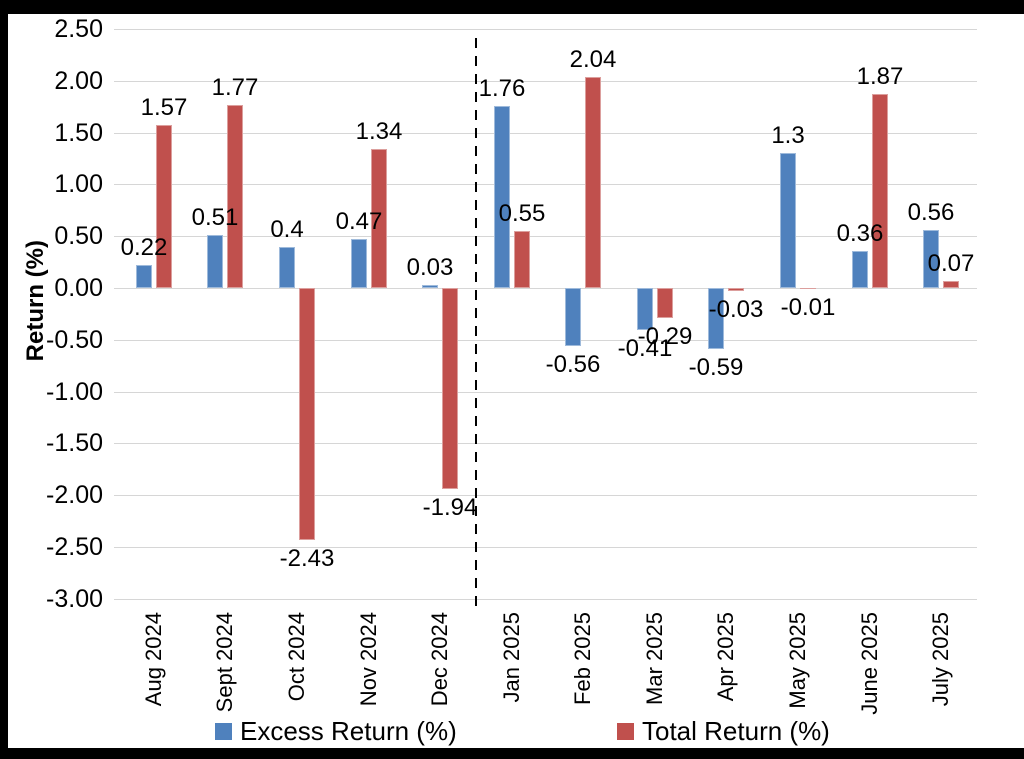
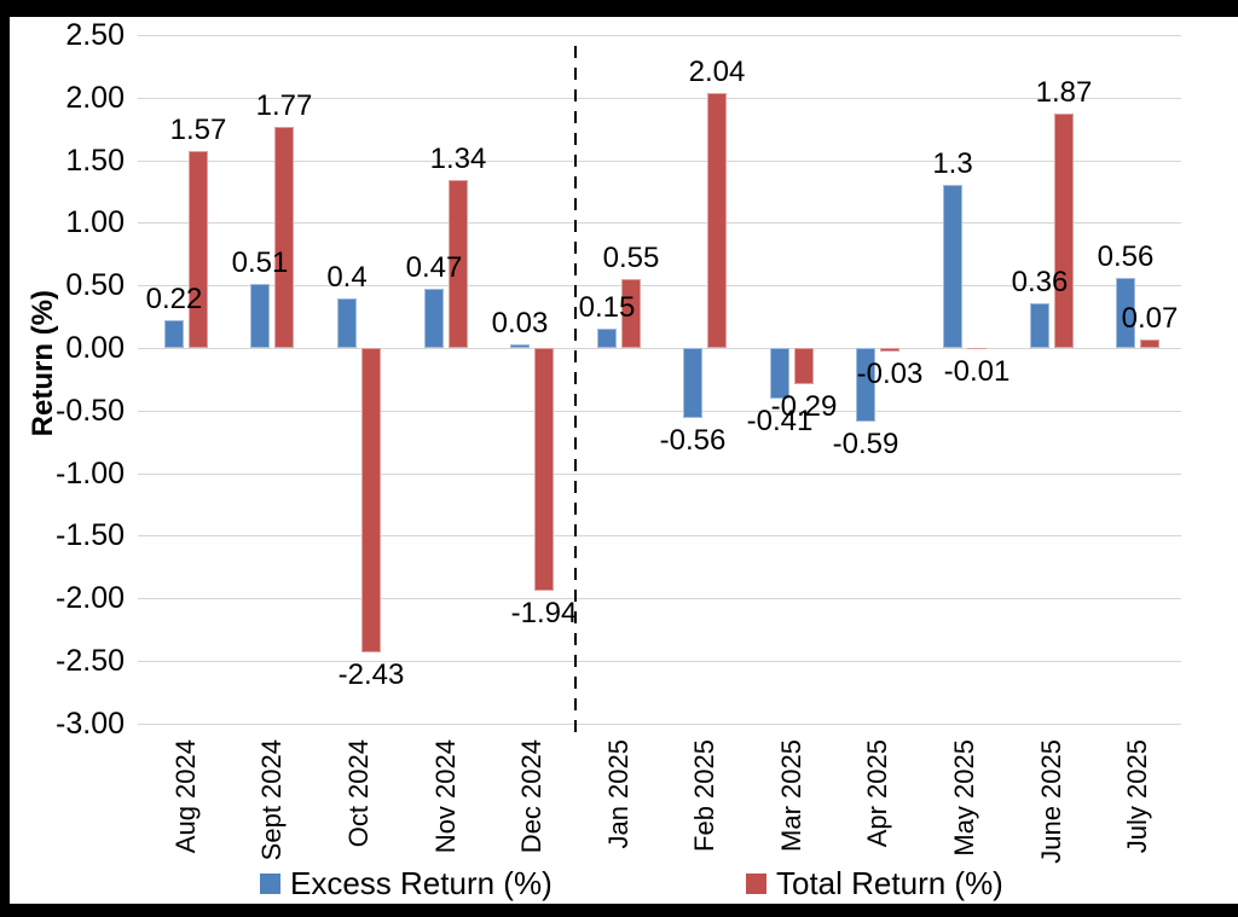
Excess Return (%)/Jan 2025: 1.76 -> 0.15
